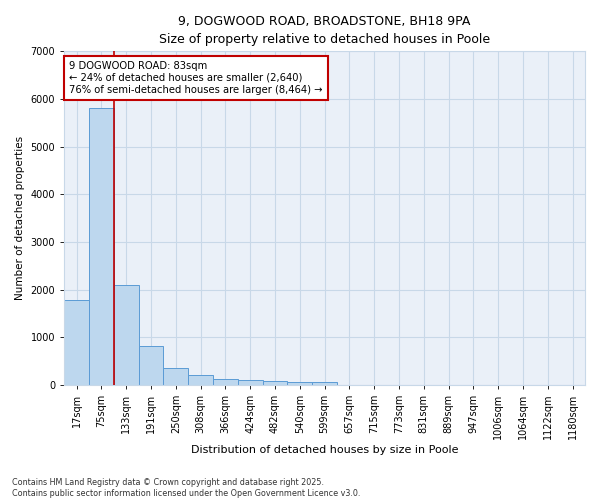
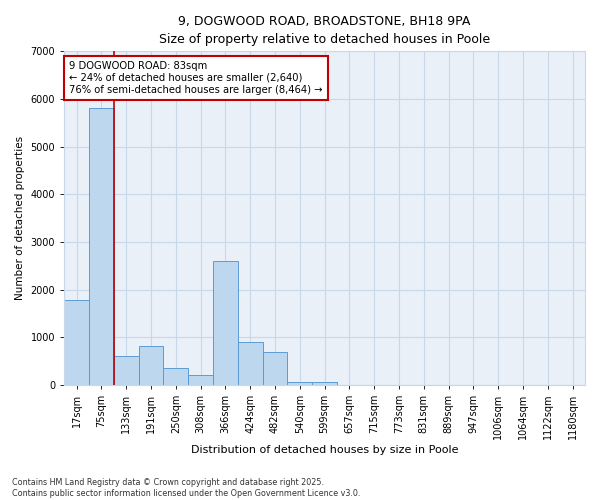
133sqm: 2090 -> 600
366sqm: 130 -> 2600
424sqm: 100 -> 900
482sqm: 80 -> 700
